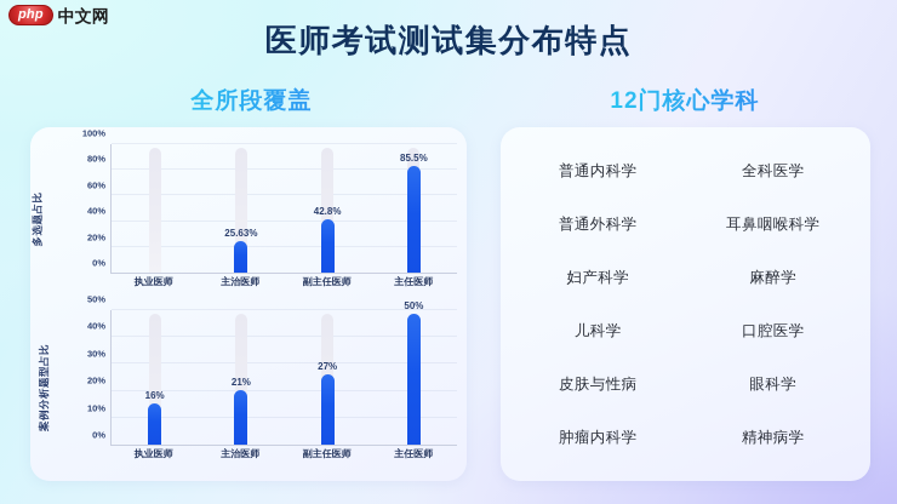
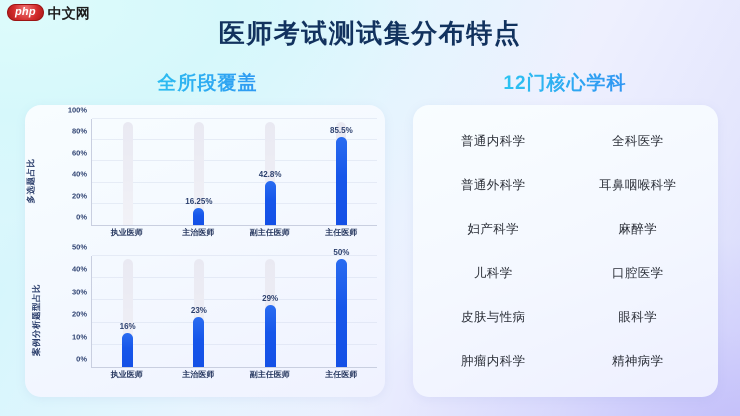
多选题占比/主治医师: 25.63% -> 16.25%
案例分析题型占比/主治医师: 21% -> 23%
案例分析题型占比/副主任医师: 27% -> 29%
